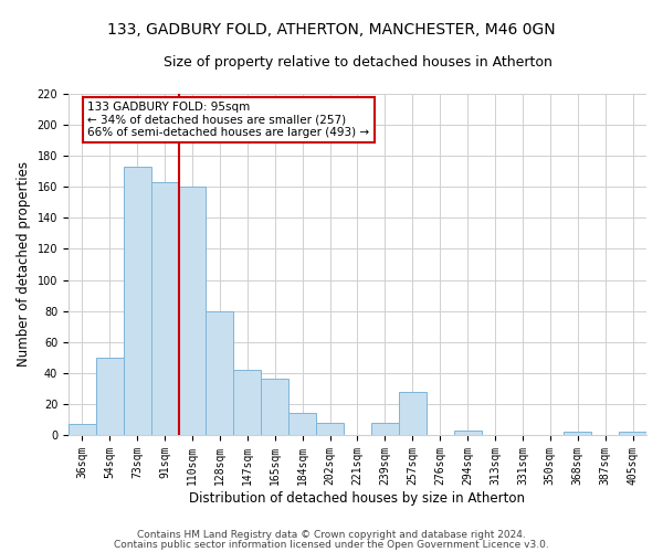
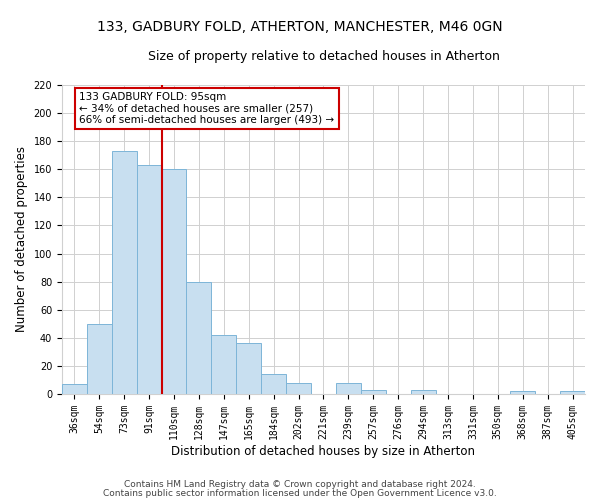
257sqm: 28 -> 3
